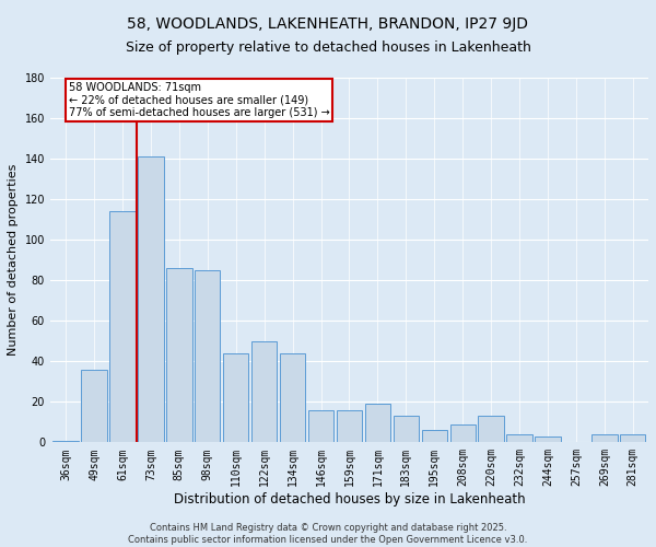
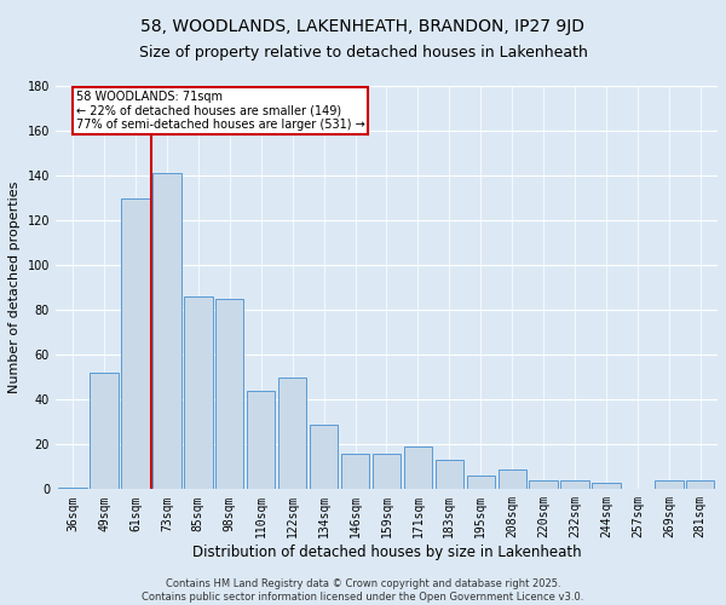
49sqm: 36 -> 52
61sqm: 114 -> 130
134sqm: 44 -> 29
220sqm: 13 -> 4
